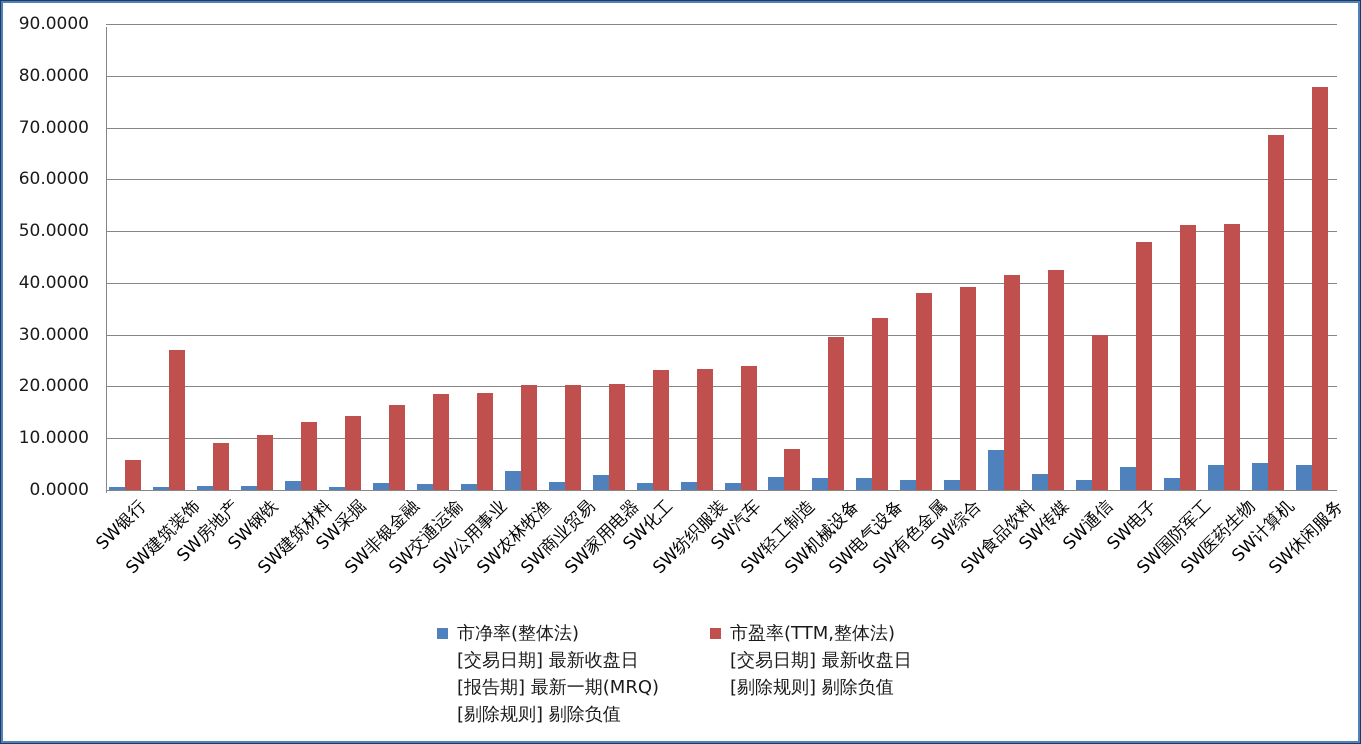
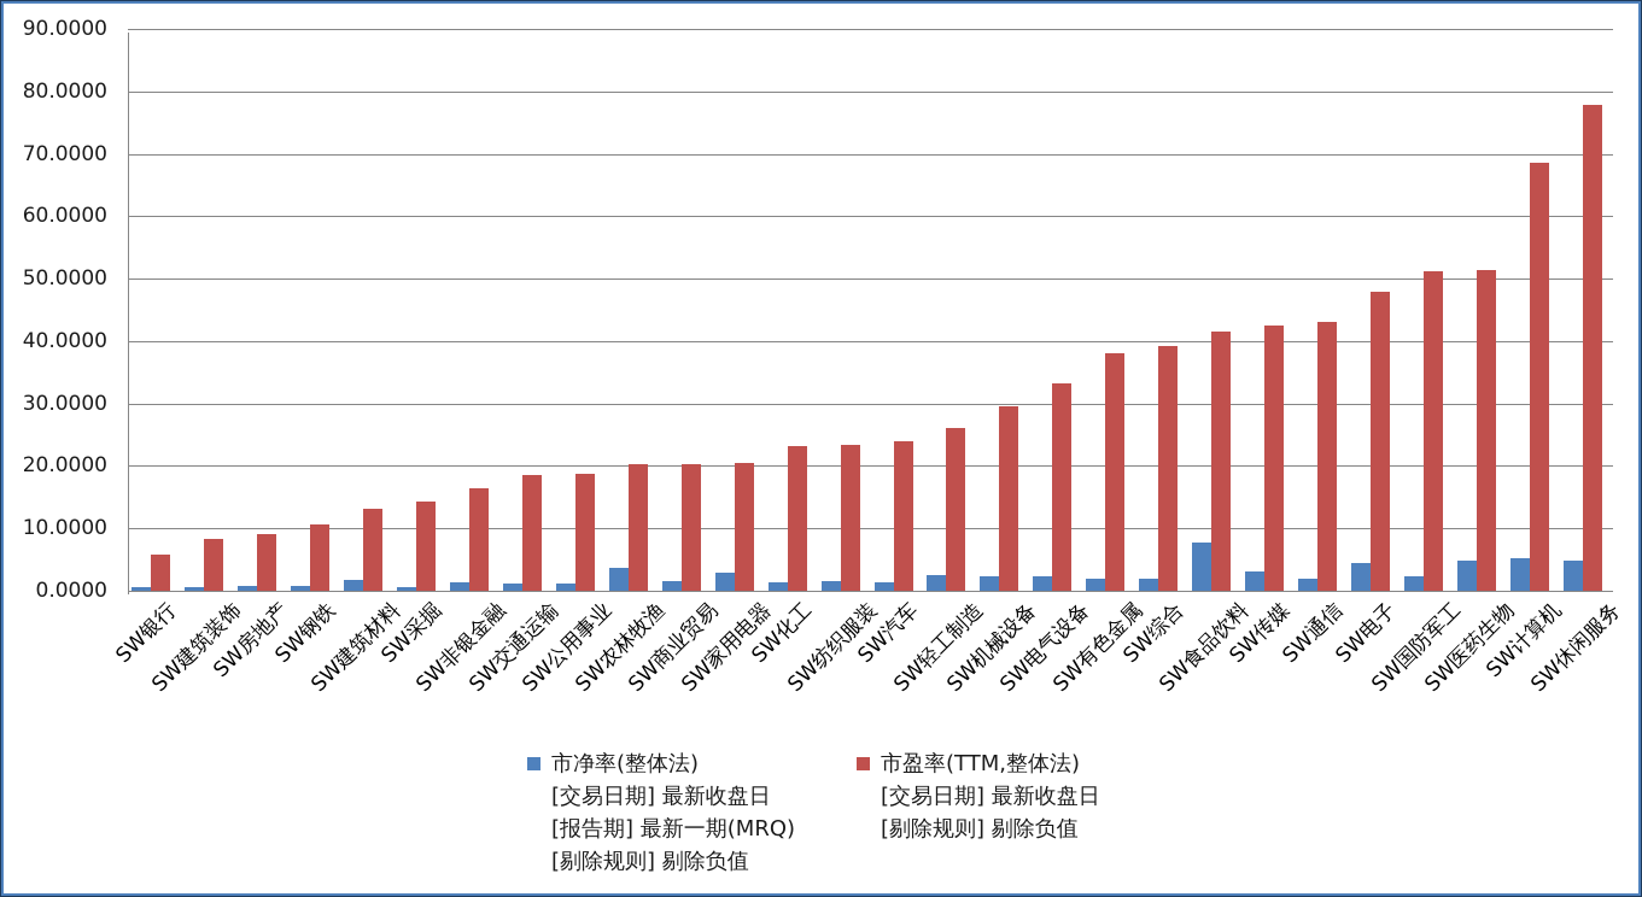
市盈率(TTM,整体法) [交易日期] 最新收盘日 [剔除规则] 剔除负值/SW建筑装饰: 27 -> 8
市盈率(TTM,整体法) [交易日期] 最新收盘日 [剔除规则] 剔除负值/SW轻工制造: 8 -> 26
市盈率(TTM,整体法) [交易日期] 最新收盘日 [剔除规则] 剔除负值/SW通信: 30 -> 43
